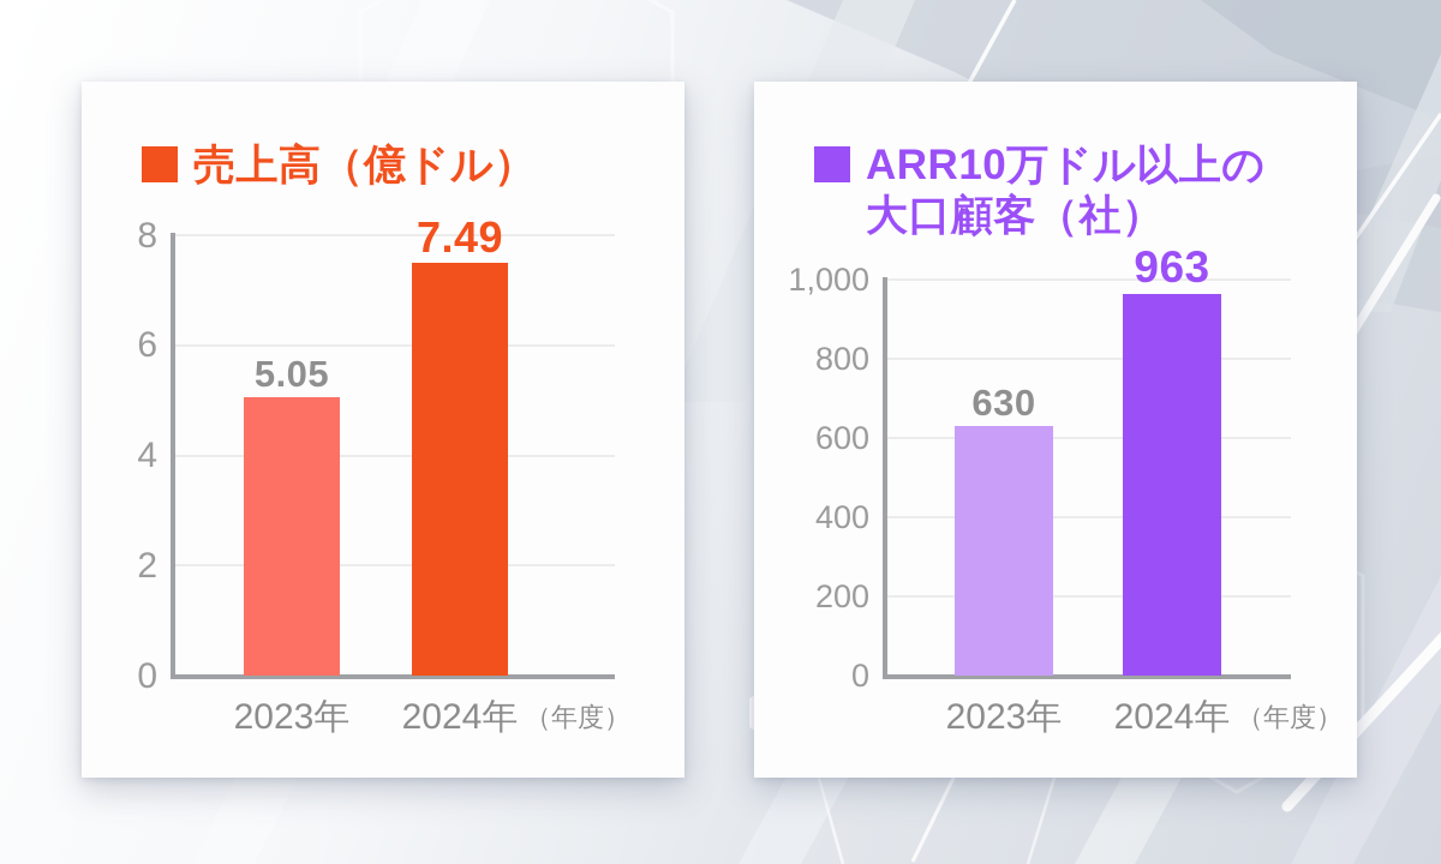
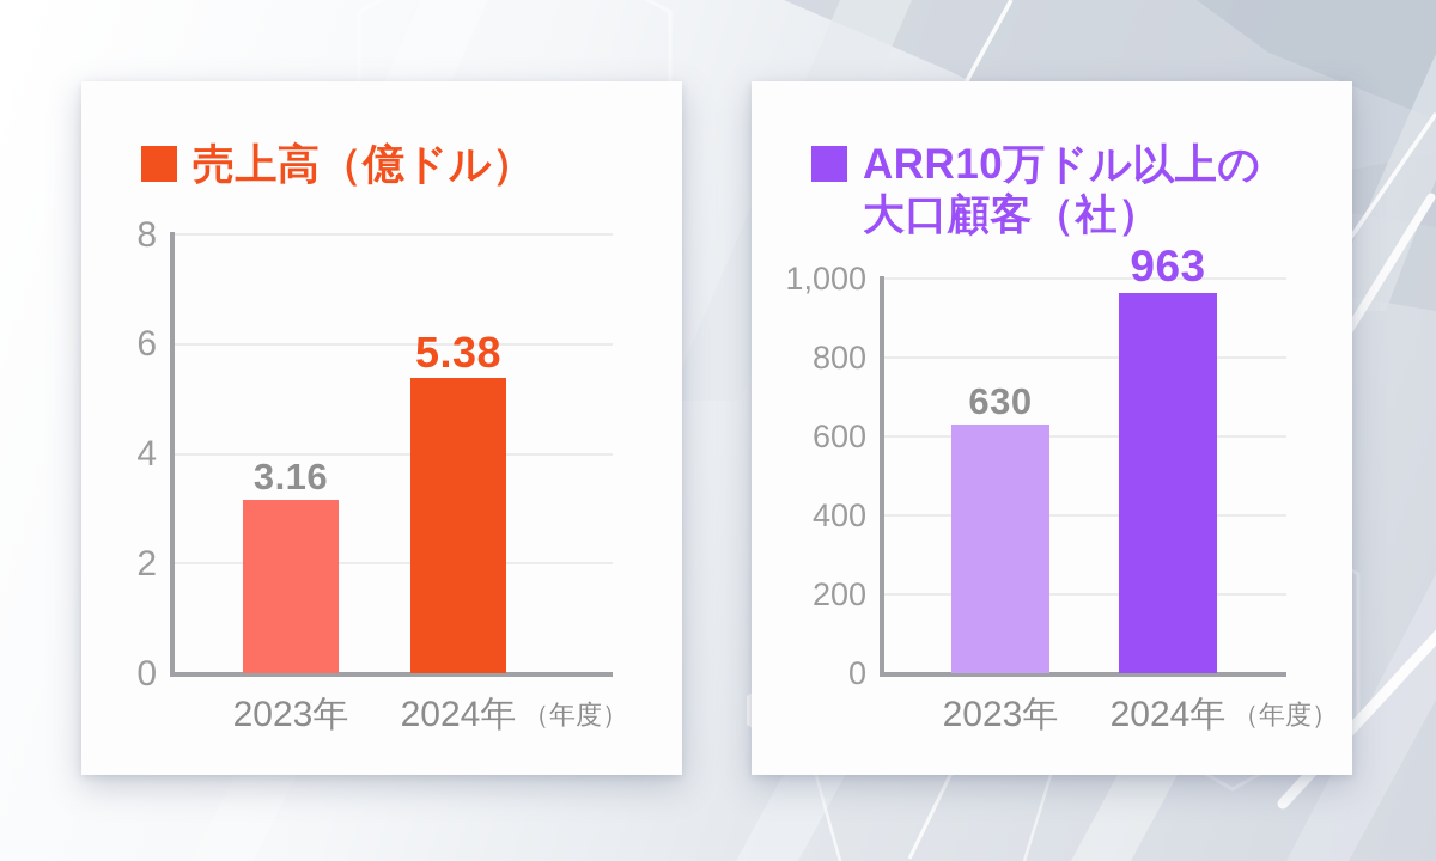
売上高（億ドル）/2023年: 5.05 -> 3.16
売上高（億ドル）/2024年: 7.49 -> 5.38
